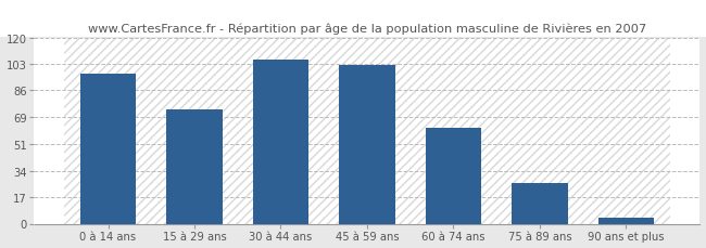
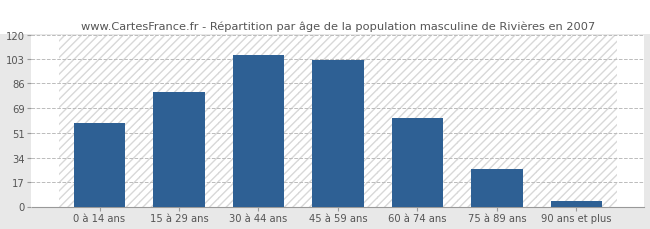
0 à 14 ans: 97 -> 58
15 à 29 ans: 74 -> 80
